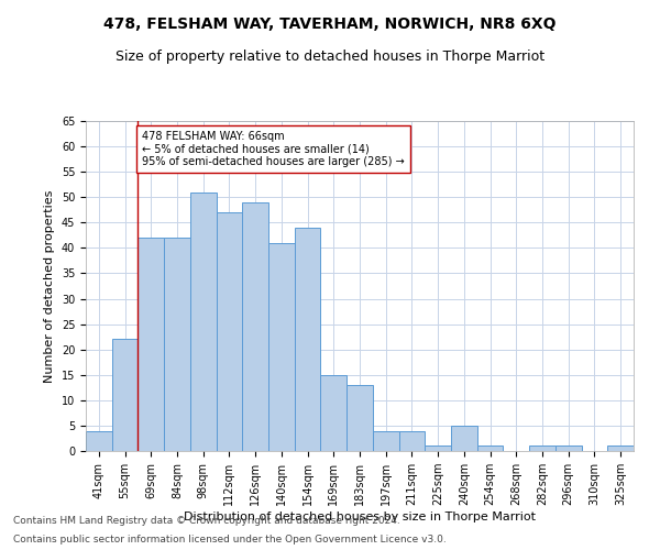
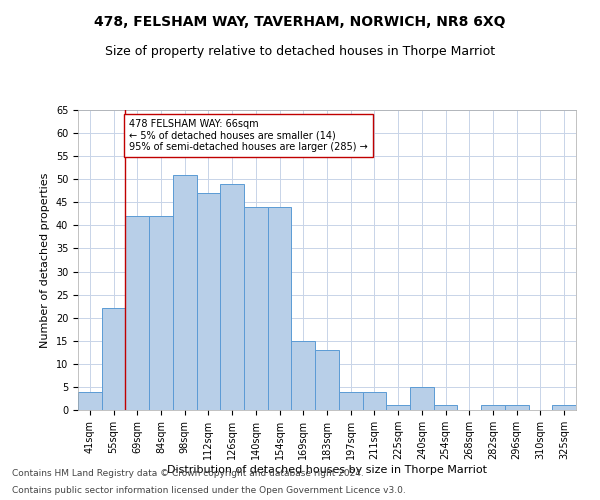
140sqm: 41 -> 44
